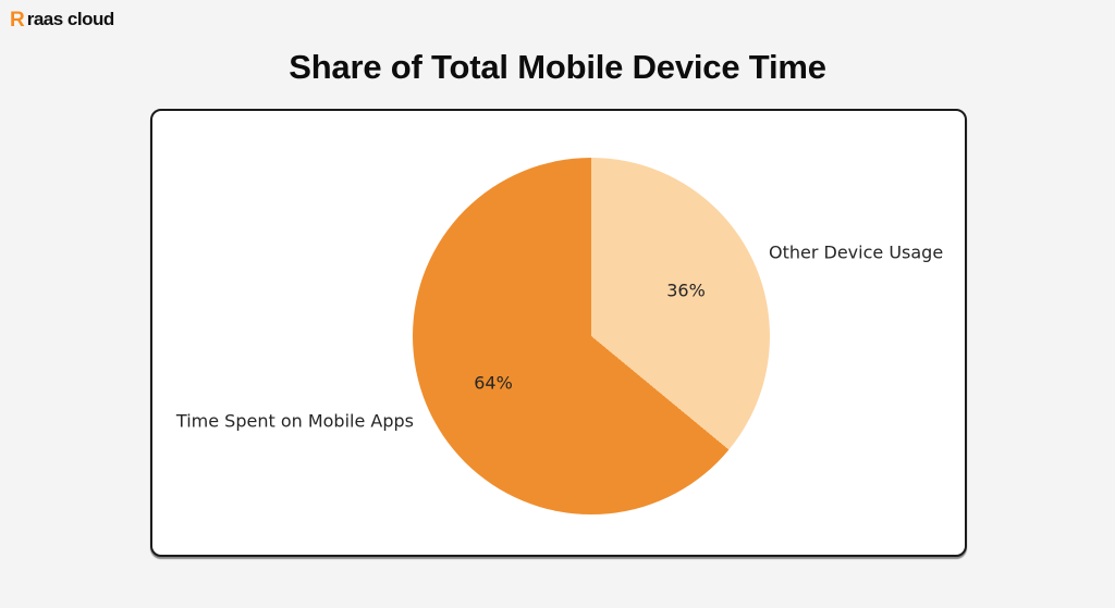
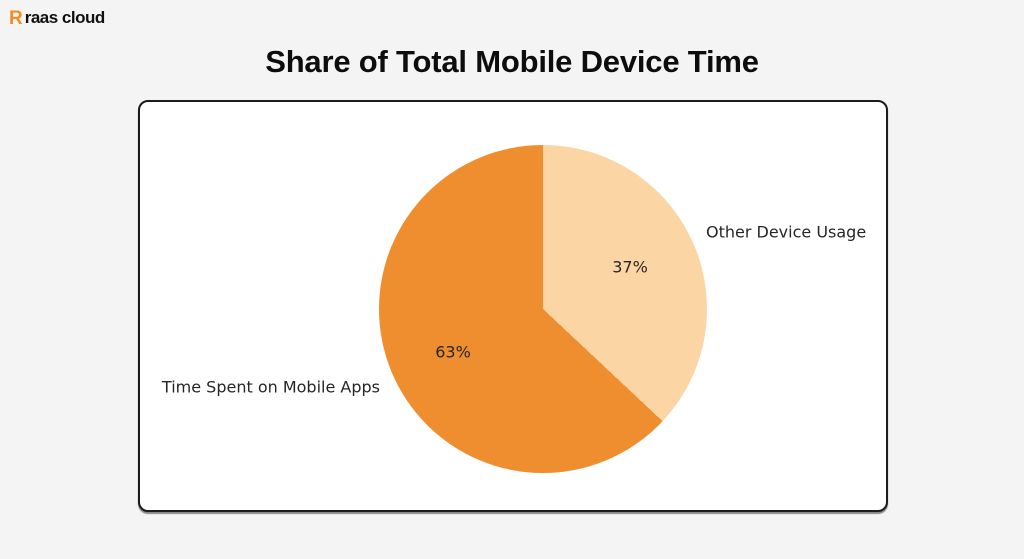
Time Spent on Mobile Apps: 64% -> 63%
Other Device Usage: 36% -> 37%
